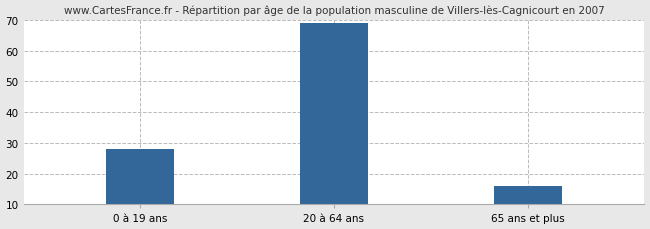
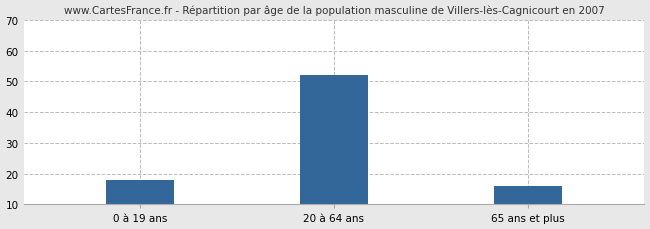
0 à 19 ans: 28 -> 18
20 à 64 ans: 69 -> 52
